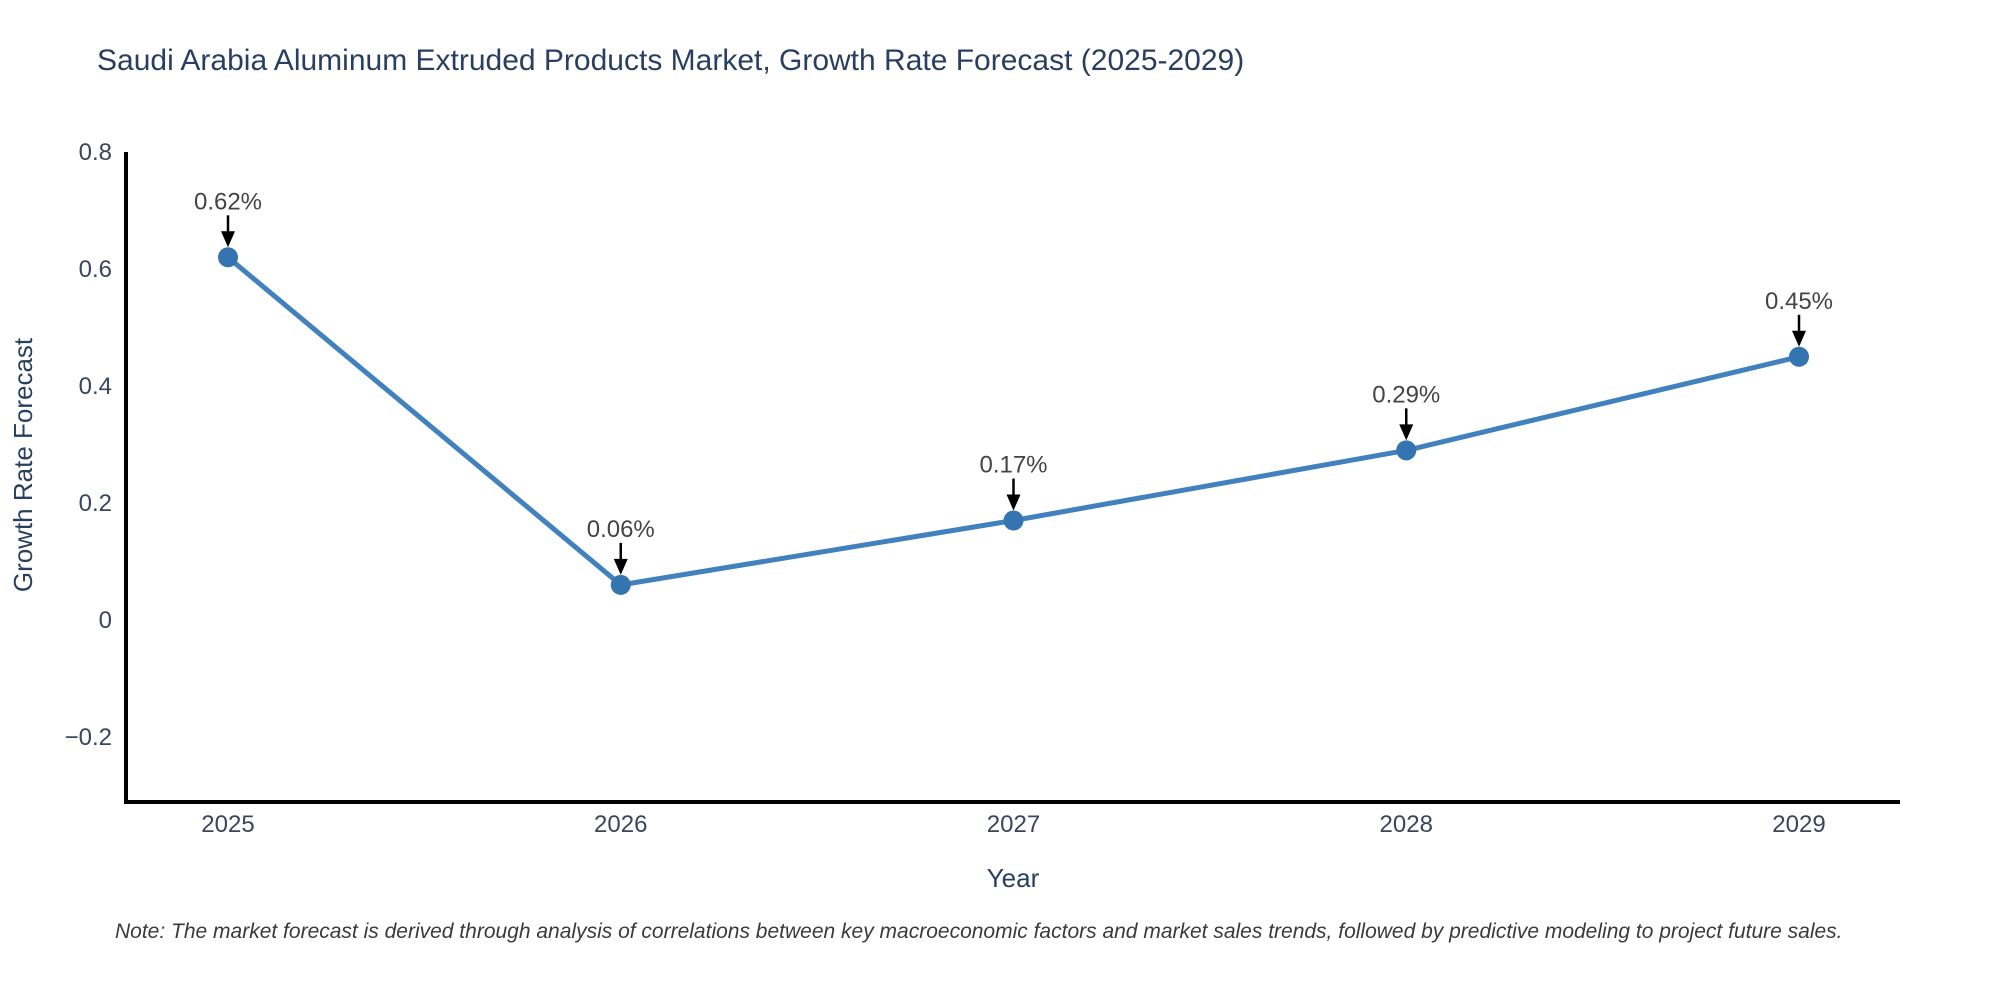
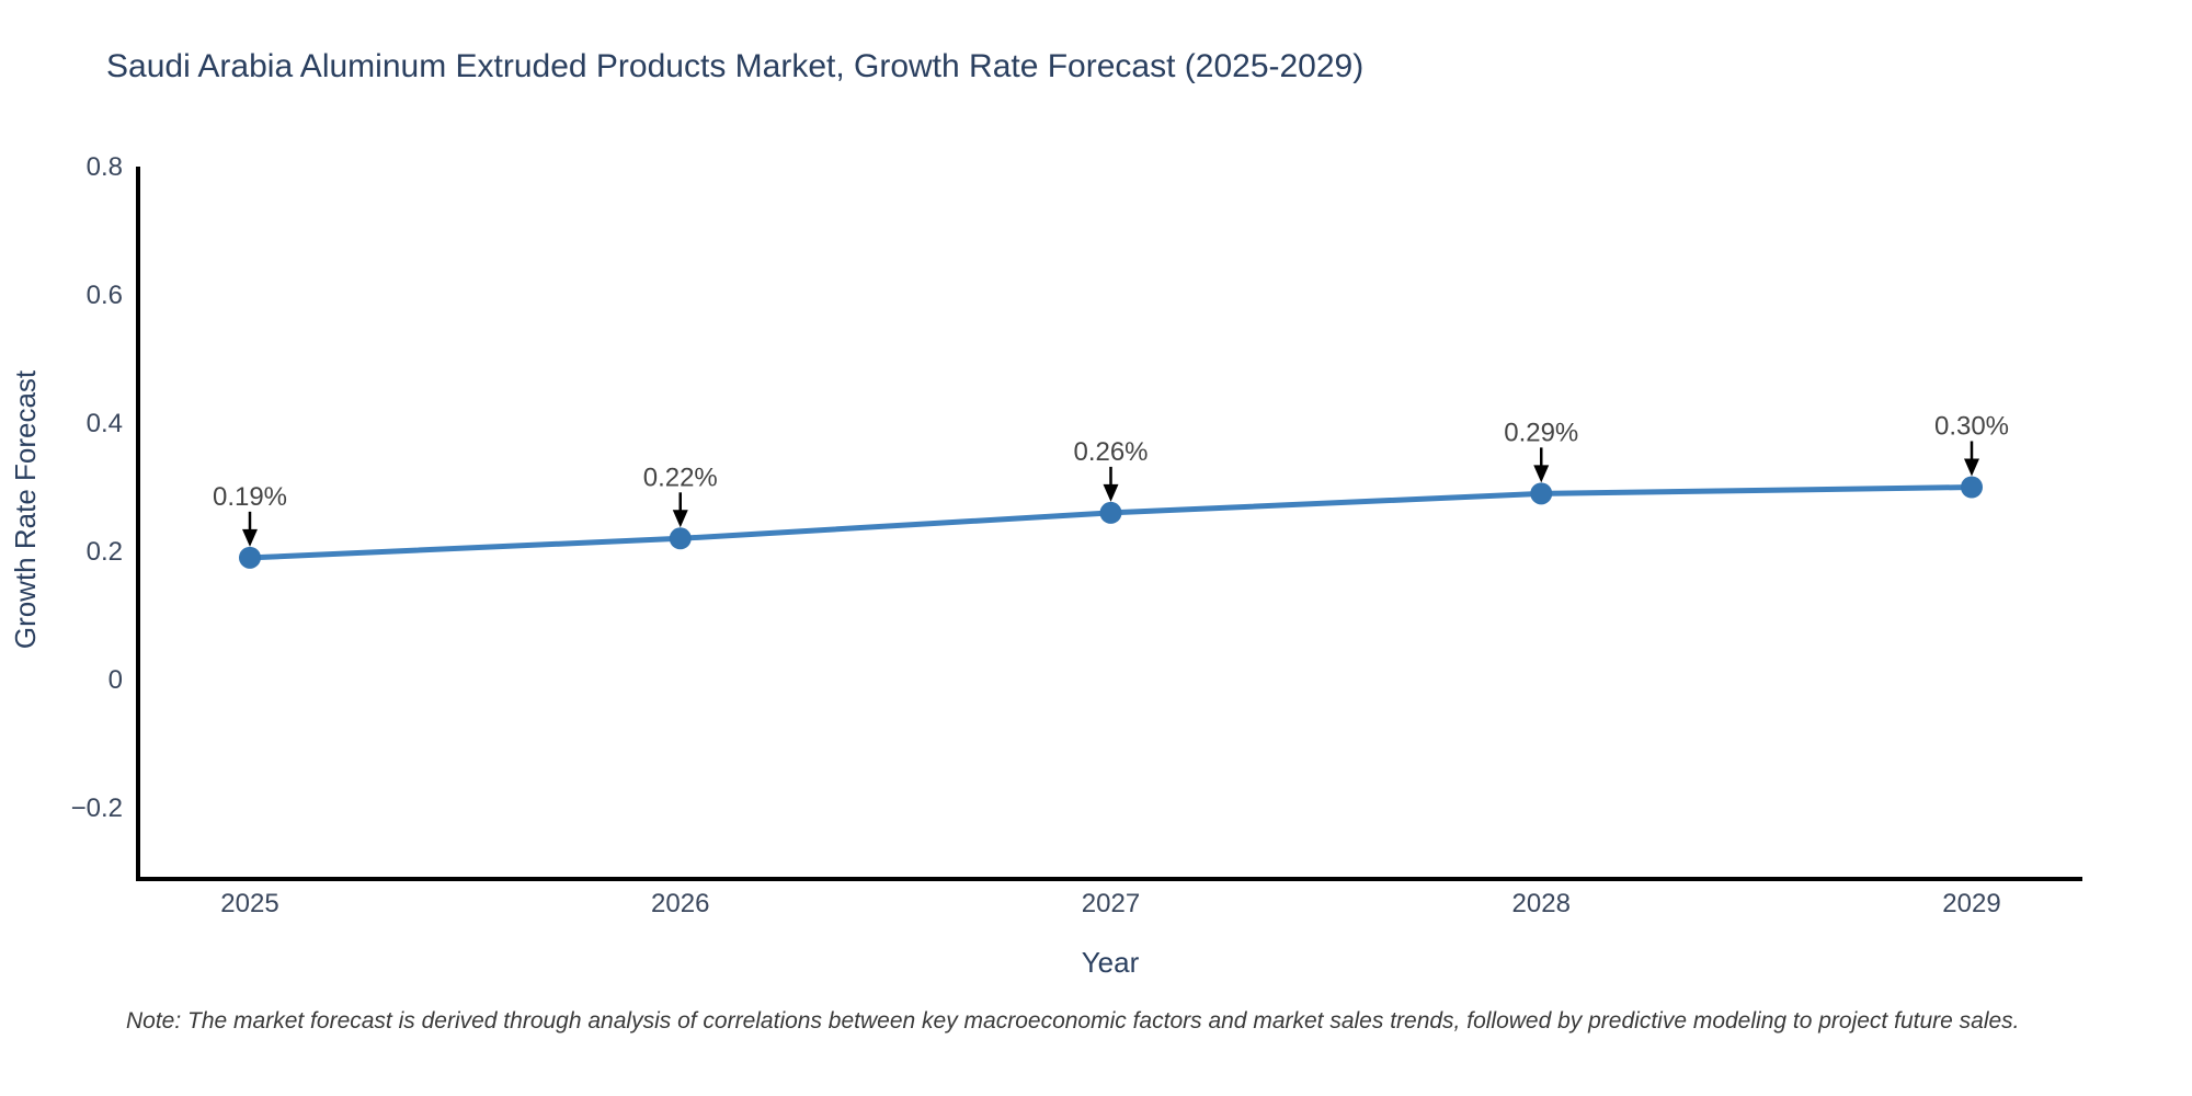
2025: 0.62% -> 0.19%
2026: 0.06% -> 0.22%
2027: 0.17% -> 0.26%
2029: 0.45% -> 0.30%
